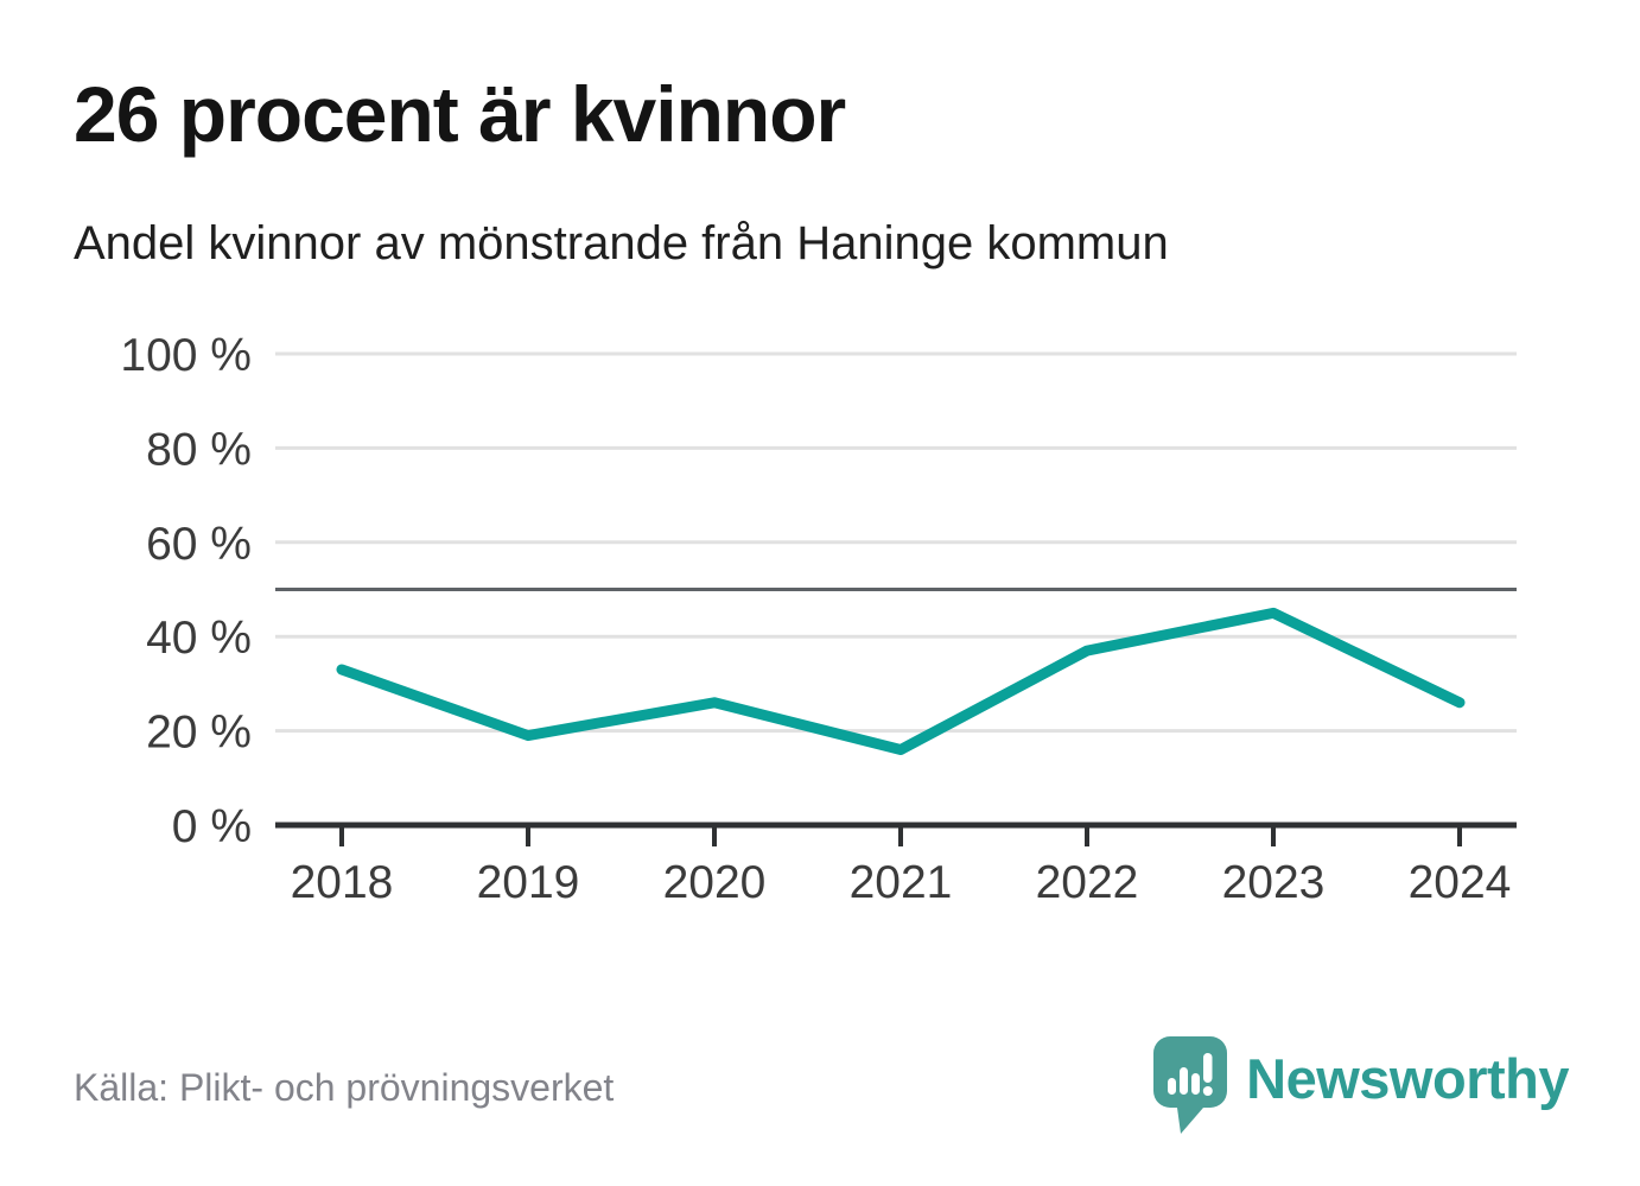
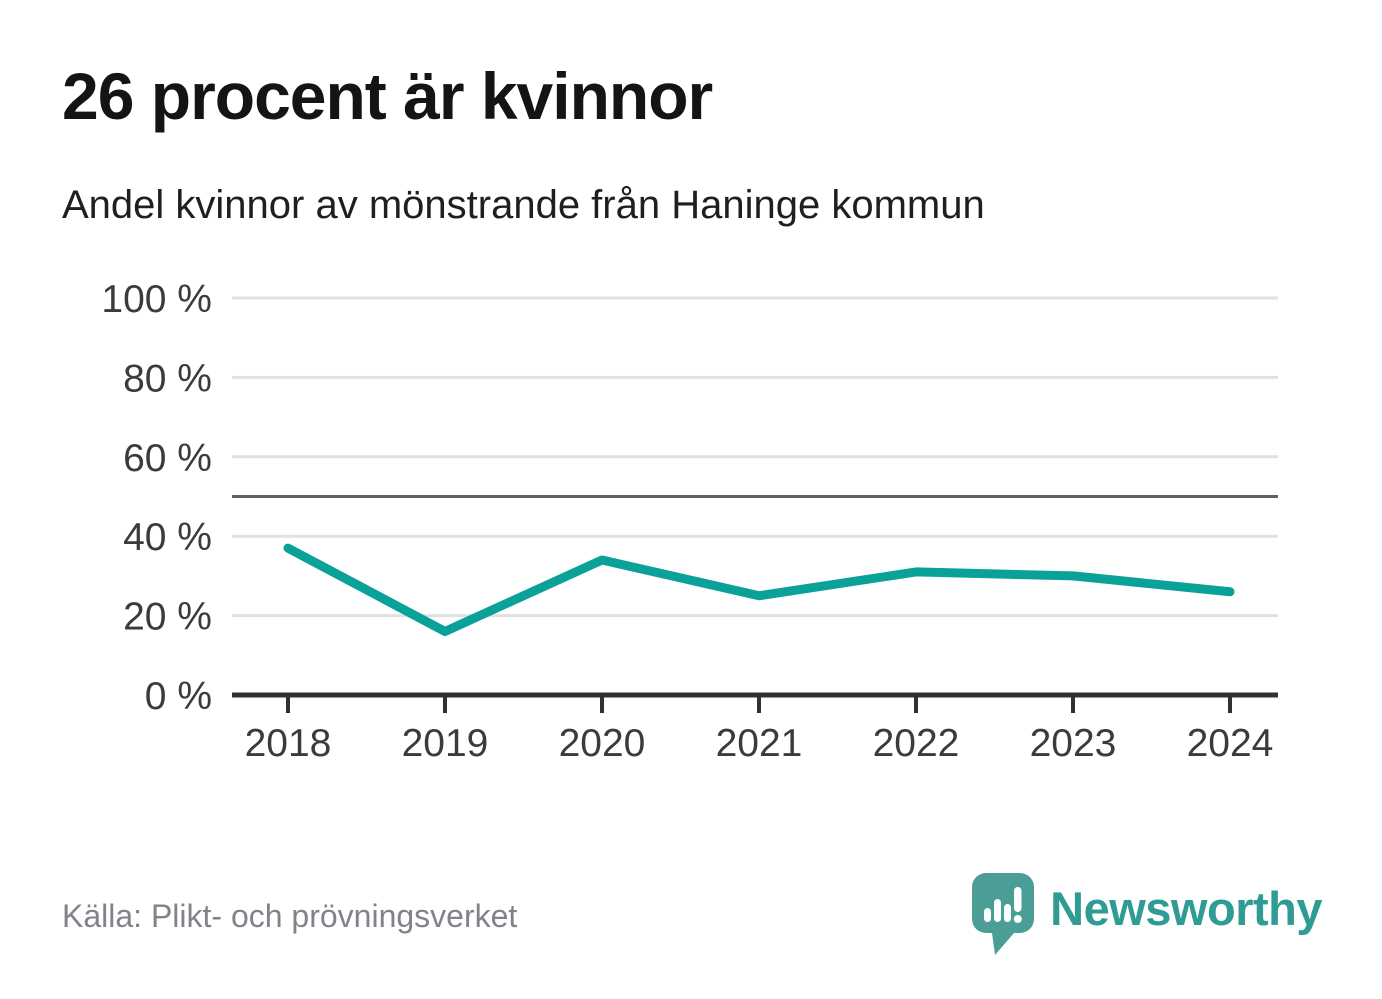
2018: 33% -> 37%
2019: 19% -> 16%
2020: 26% -> 34%
2021: 16% -> 25%
2022: 37% -> 31%
2023: 45% -> 30%
